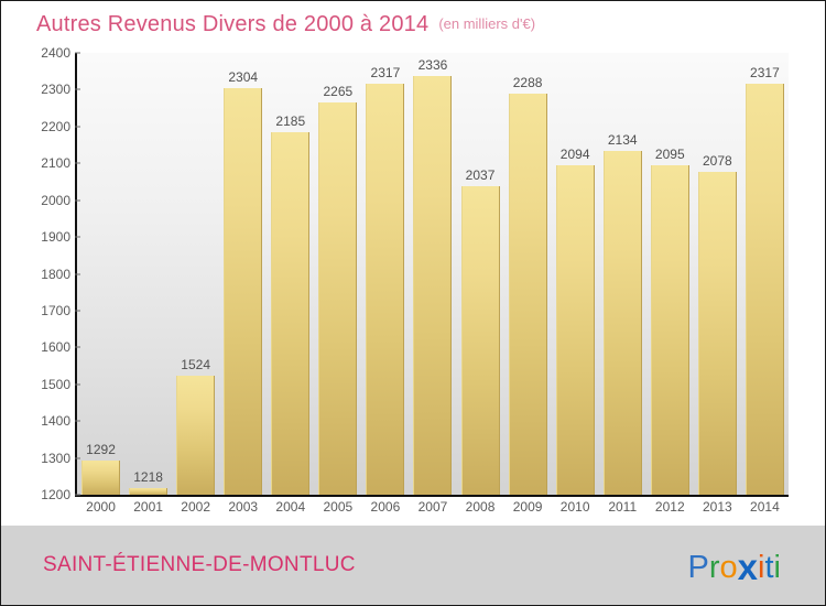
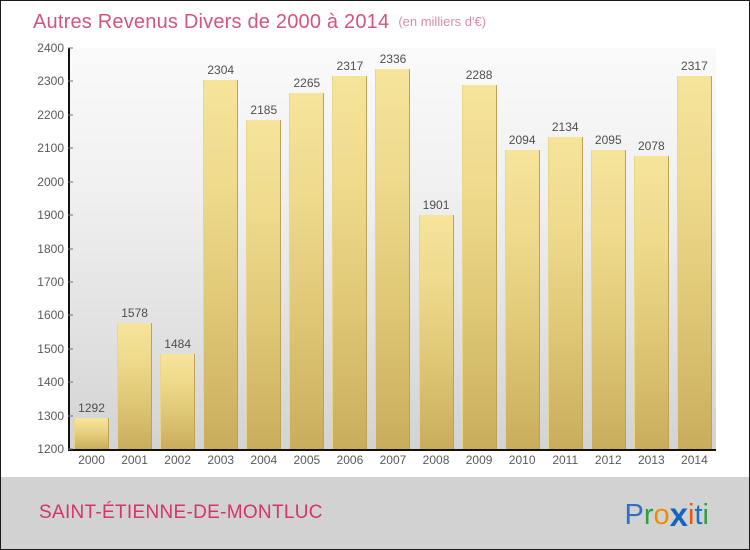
2001: 1218 -> 1578
2002: 1524 -> 1484
2008: 2037 -> 1901
